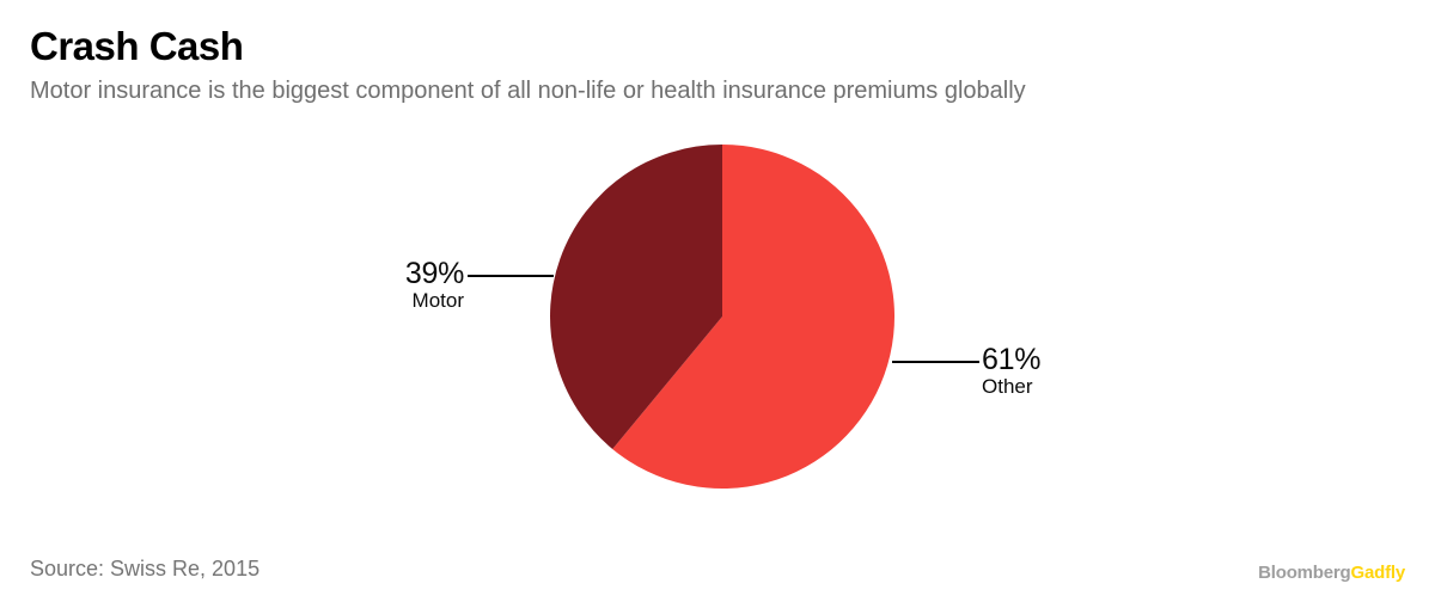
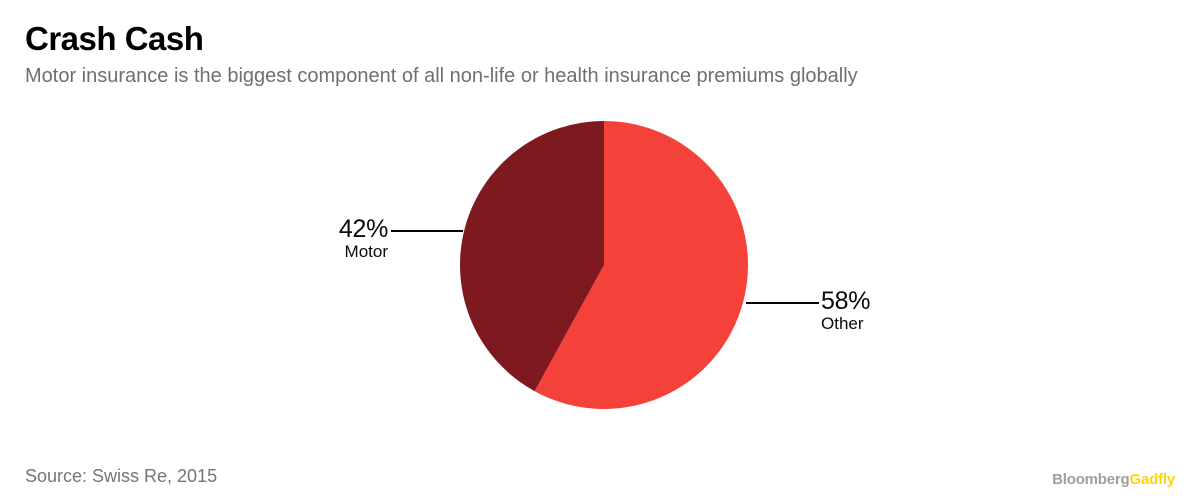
Other: 61% -> 58%
Motor: 39% -> 42%
